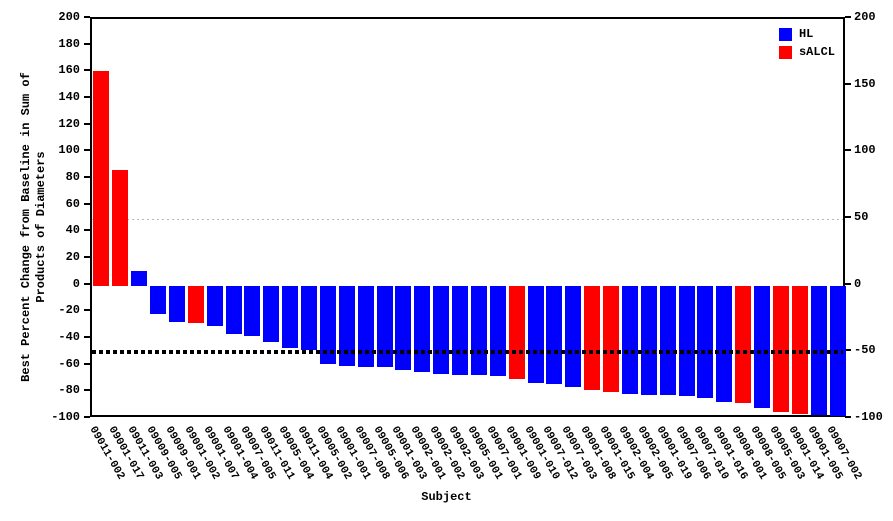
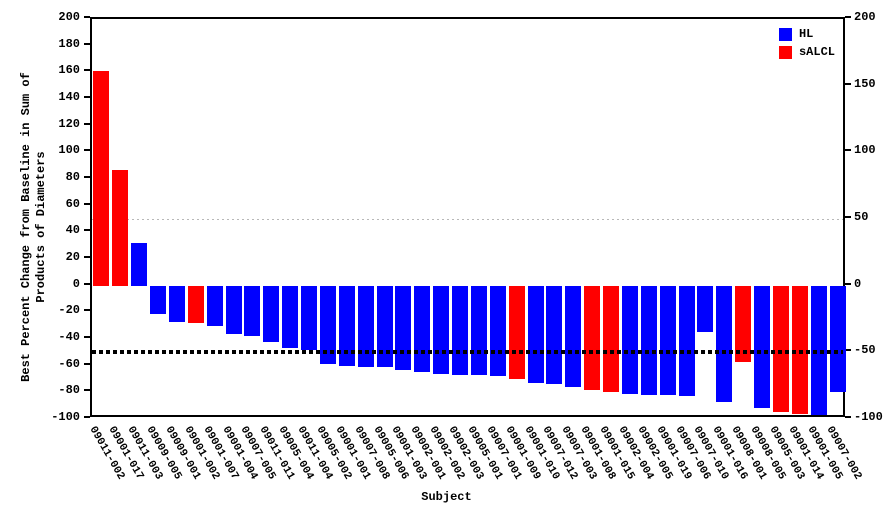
09011-003: 11 -> 32
09007-010: -84 -> -35
09008-001: -88 -> -57
09007-002: -98 -> -80
